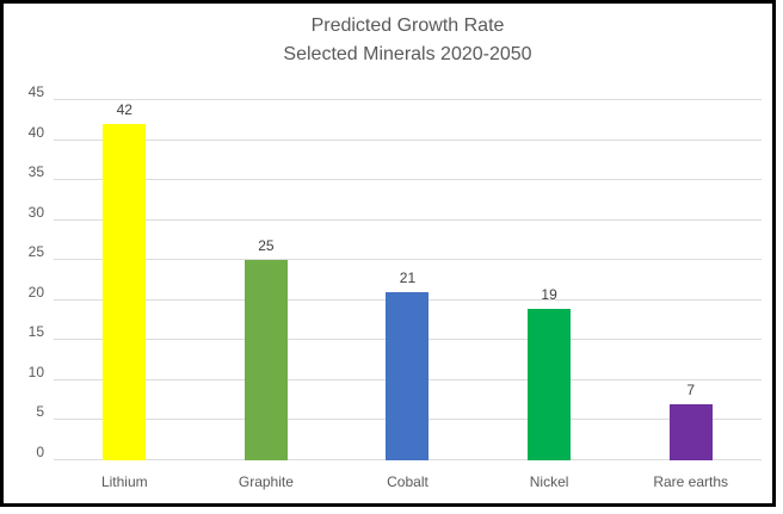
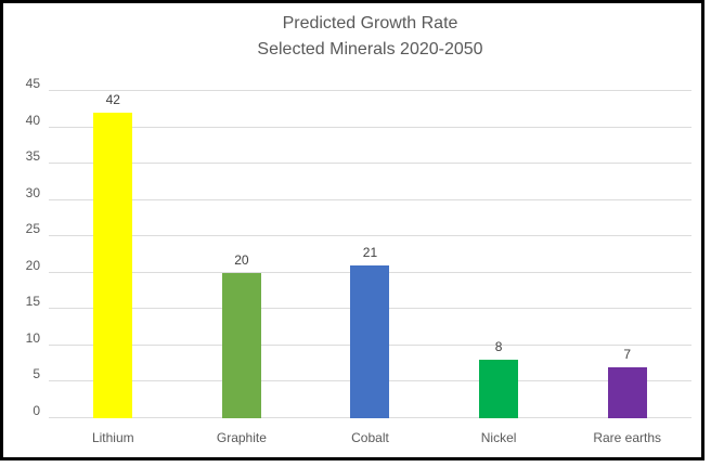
Graphite: 25 -> 20
Nickel: 19 -> 8
